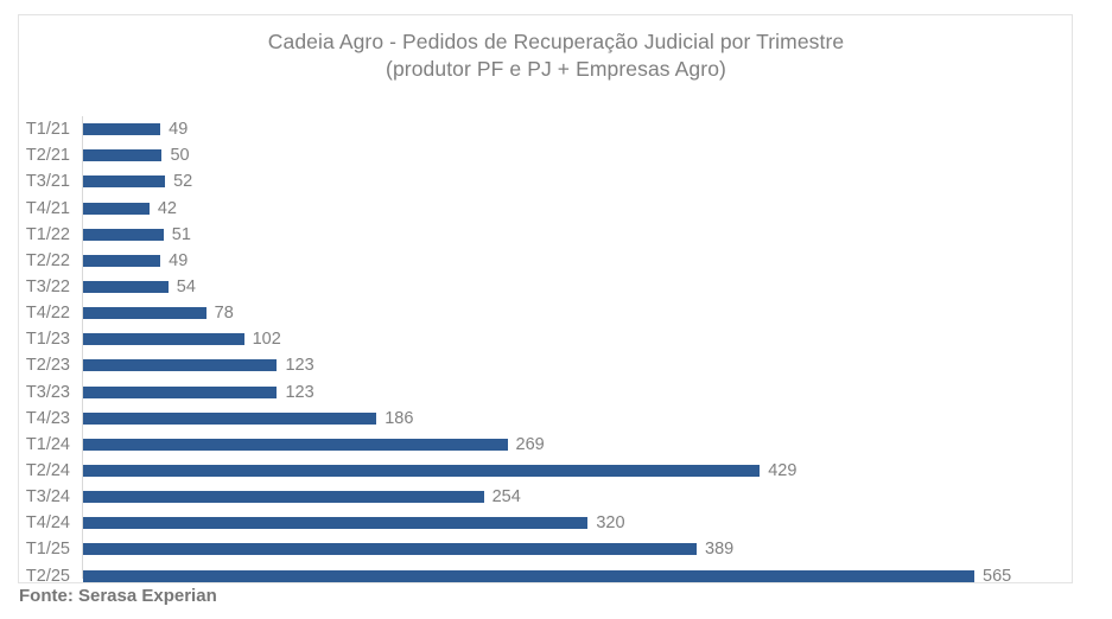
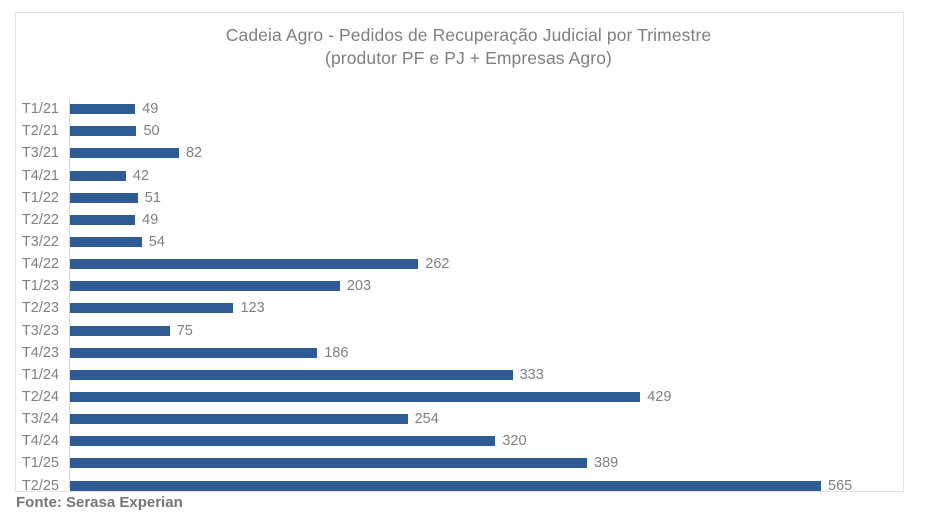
T3/21: 52 -> 82
T4/22: 78 -> 262
T1/23: 102 -> 203
T3/23: 123 -> 75
T1/24: 269 -> 333
